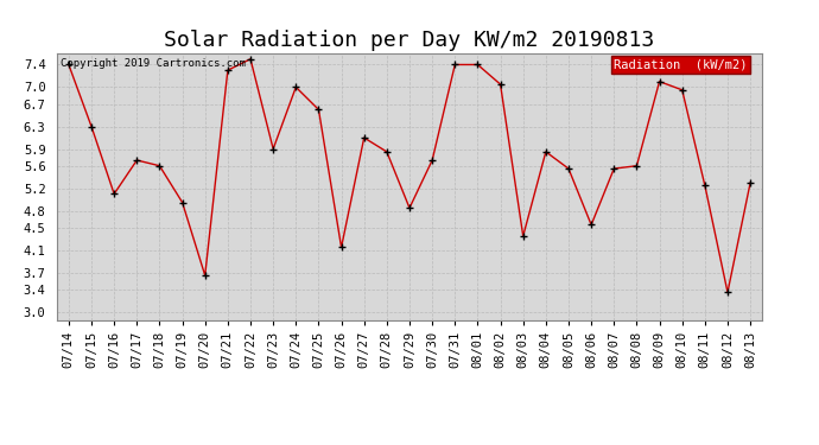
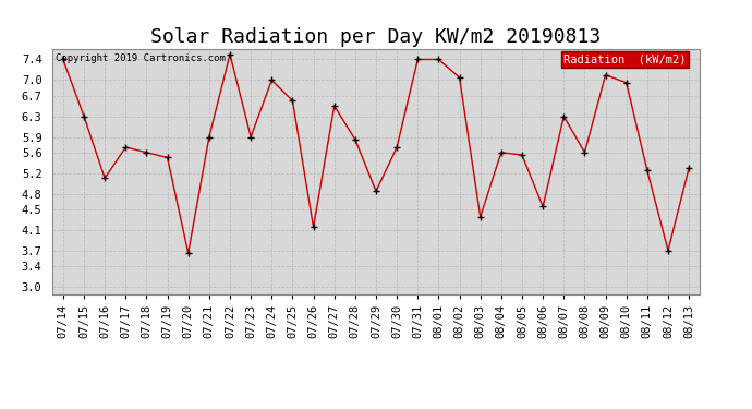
07/19: 4.95 -> 5.50
07/21: 7.30 -> 5.90
07/27: 6.10 -> 6.50
08/04: 5.85 -> 5.60
08/07: 5.55 -> 6.30
08/12: 3.35 -> 3.70
